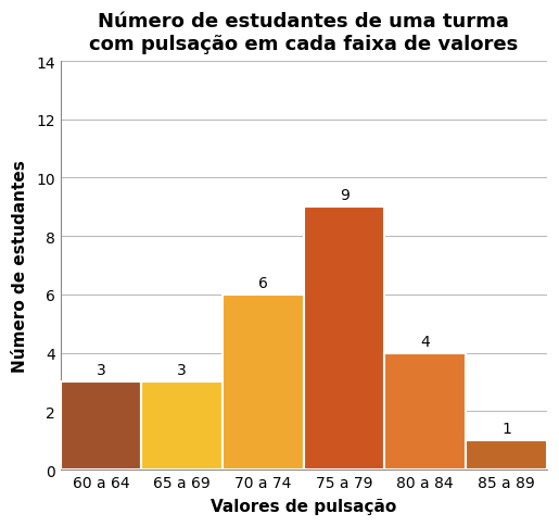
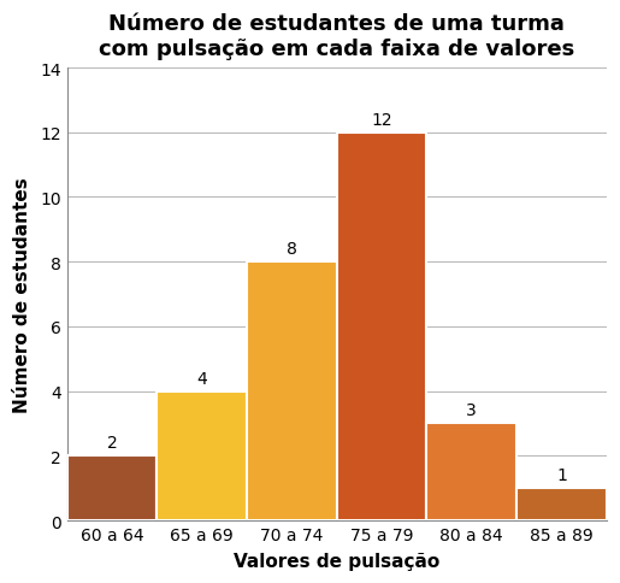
60 a 64: 3 -> 2
65 a 69: 3 -> 4
70 a 74: 6 -> 8
75 a 79: 9 -> 12
80 a 84: 4 -> 3
